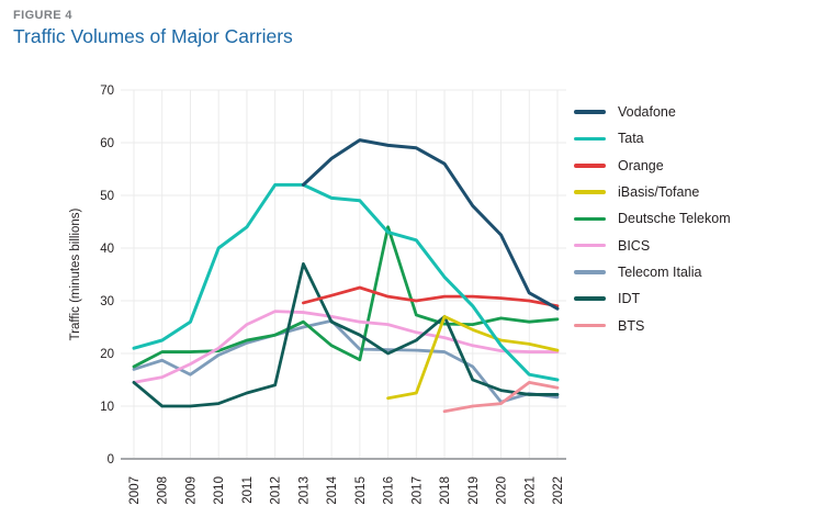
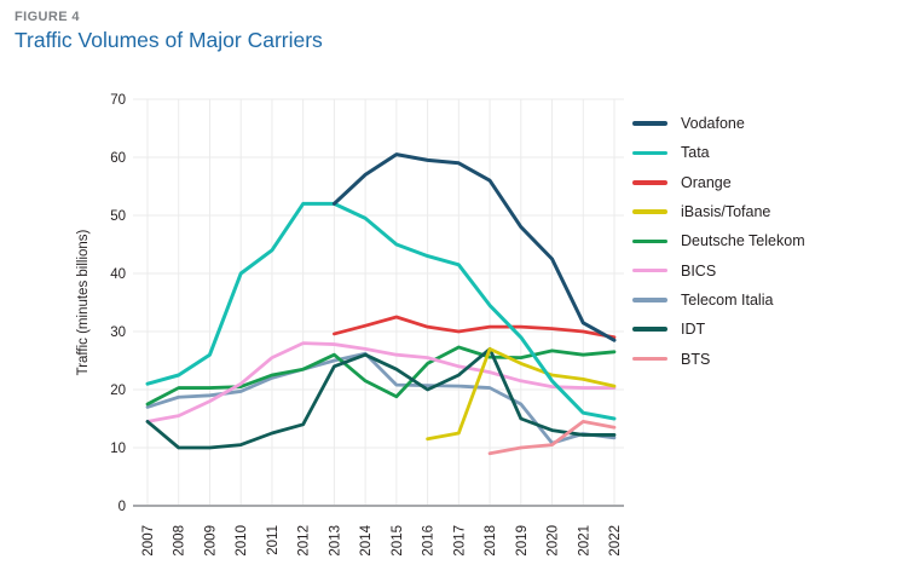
Telecom Italia/2009: 16 -> 19
IDT/2013: 37 -> 24
Tata/2015: 49 -> 45
Deutsche Telekom/2016: 44 -> 24
